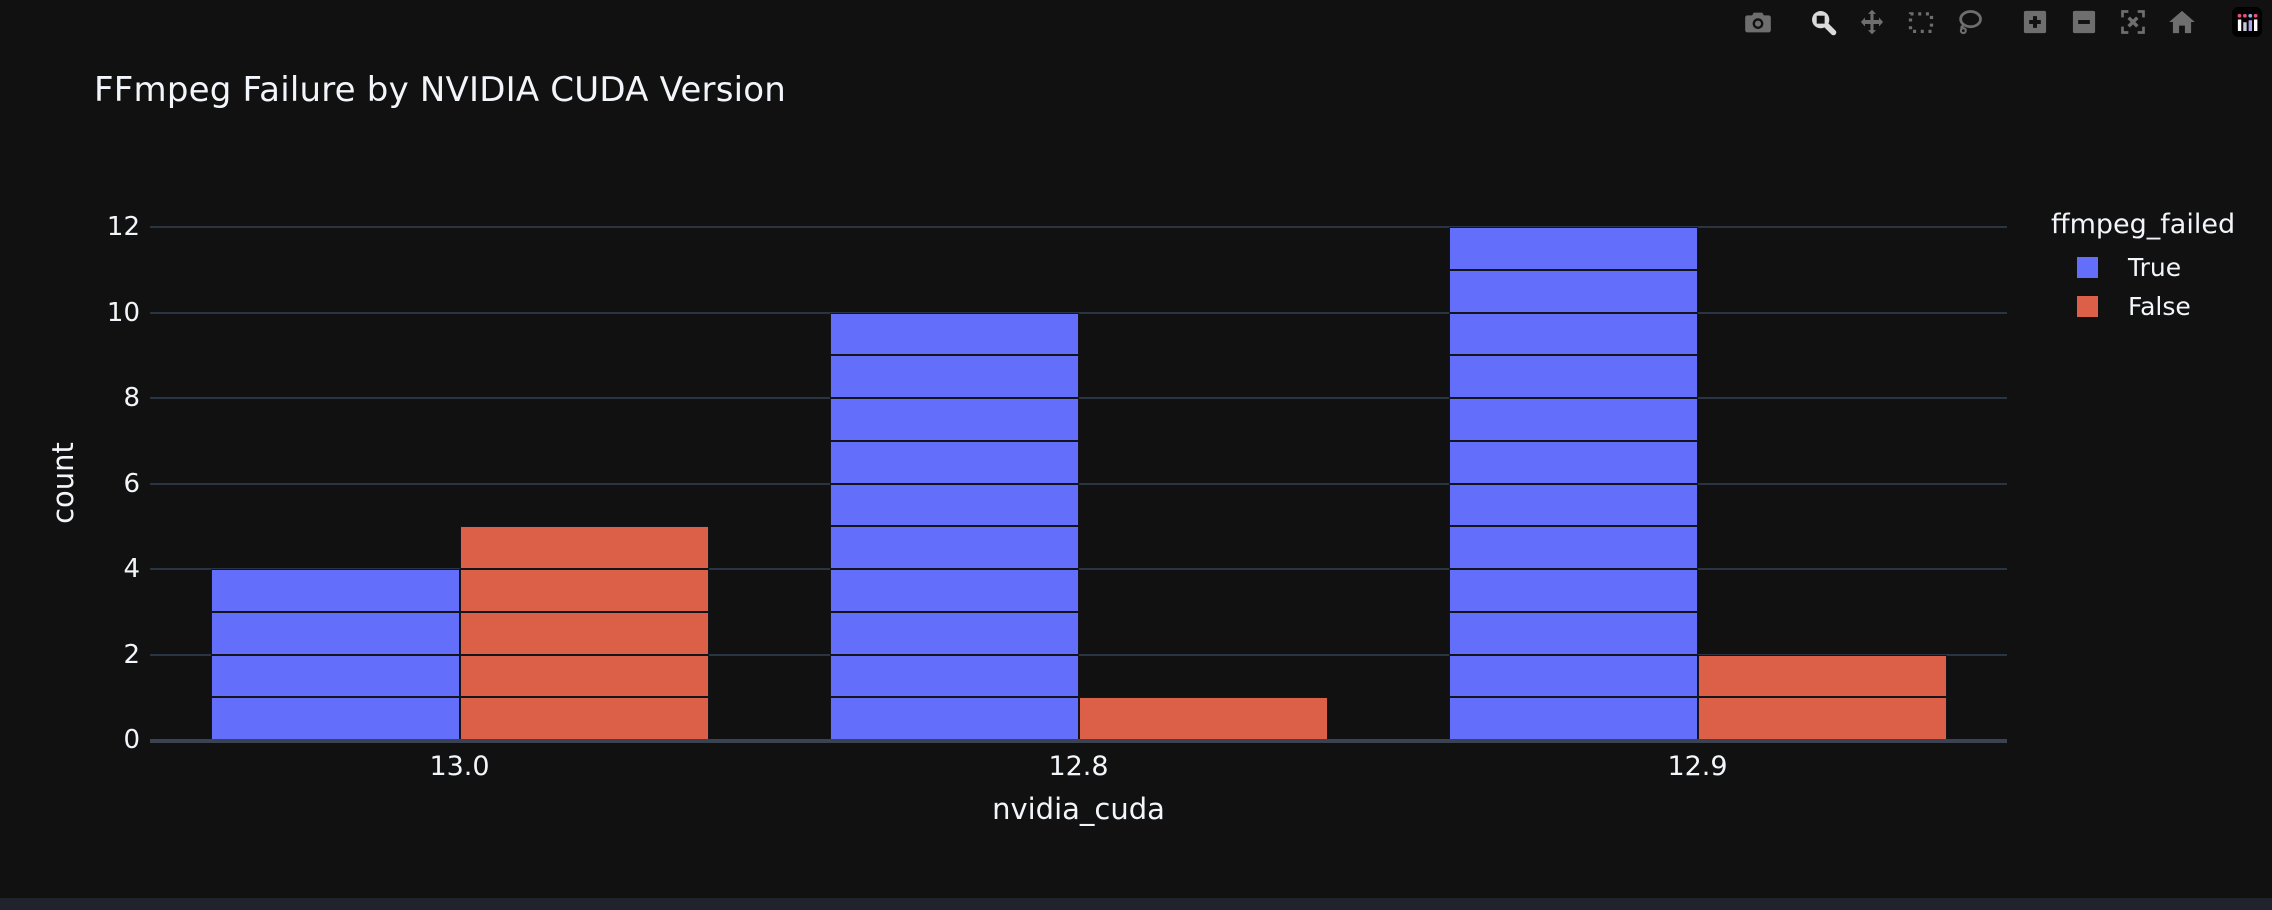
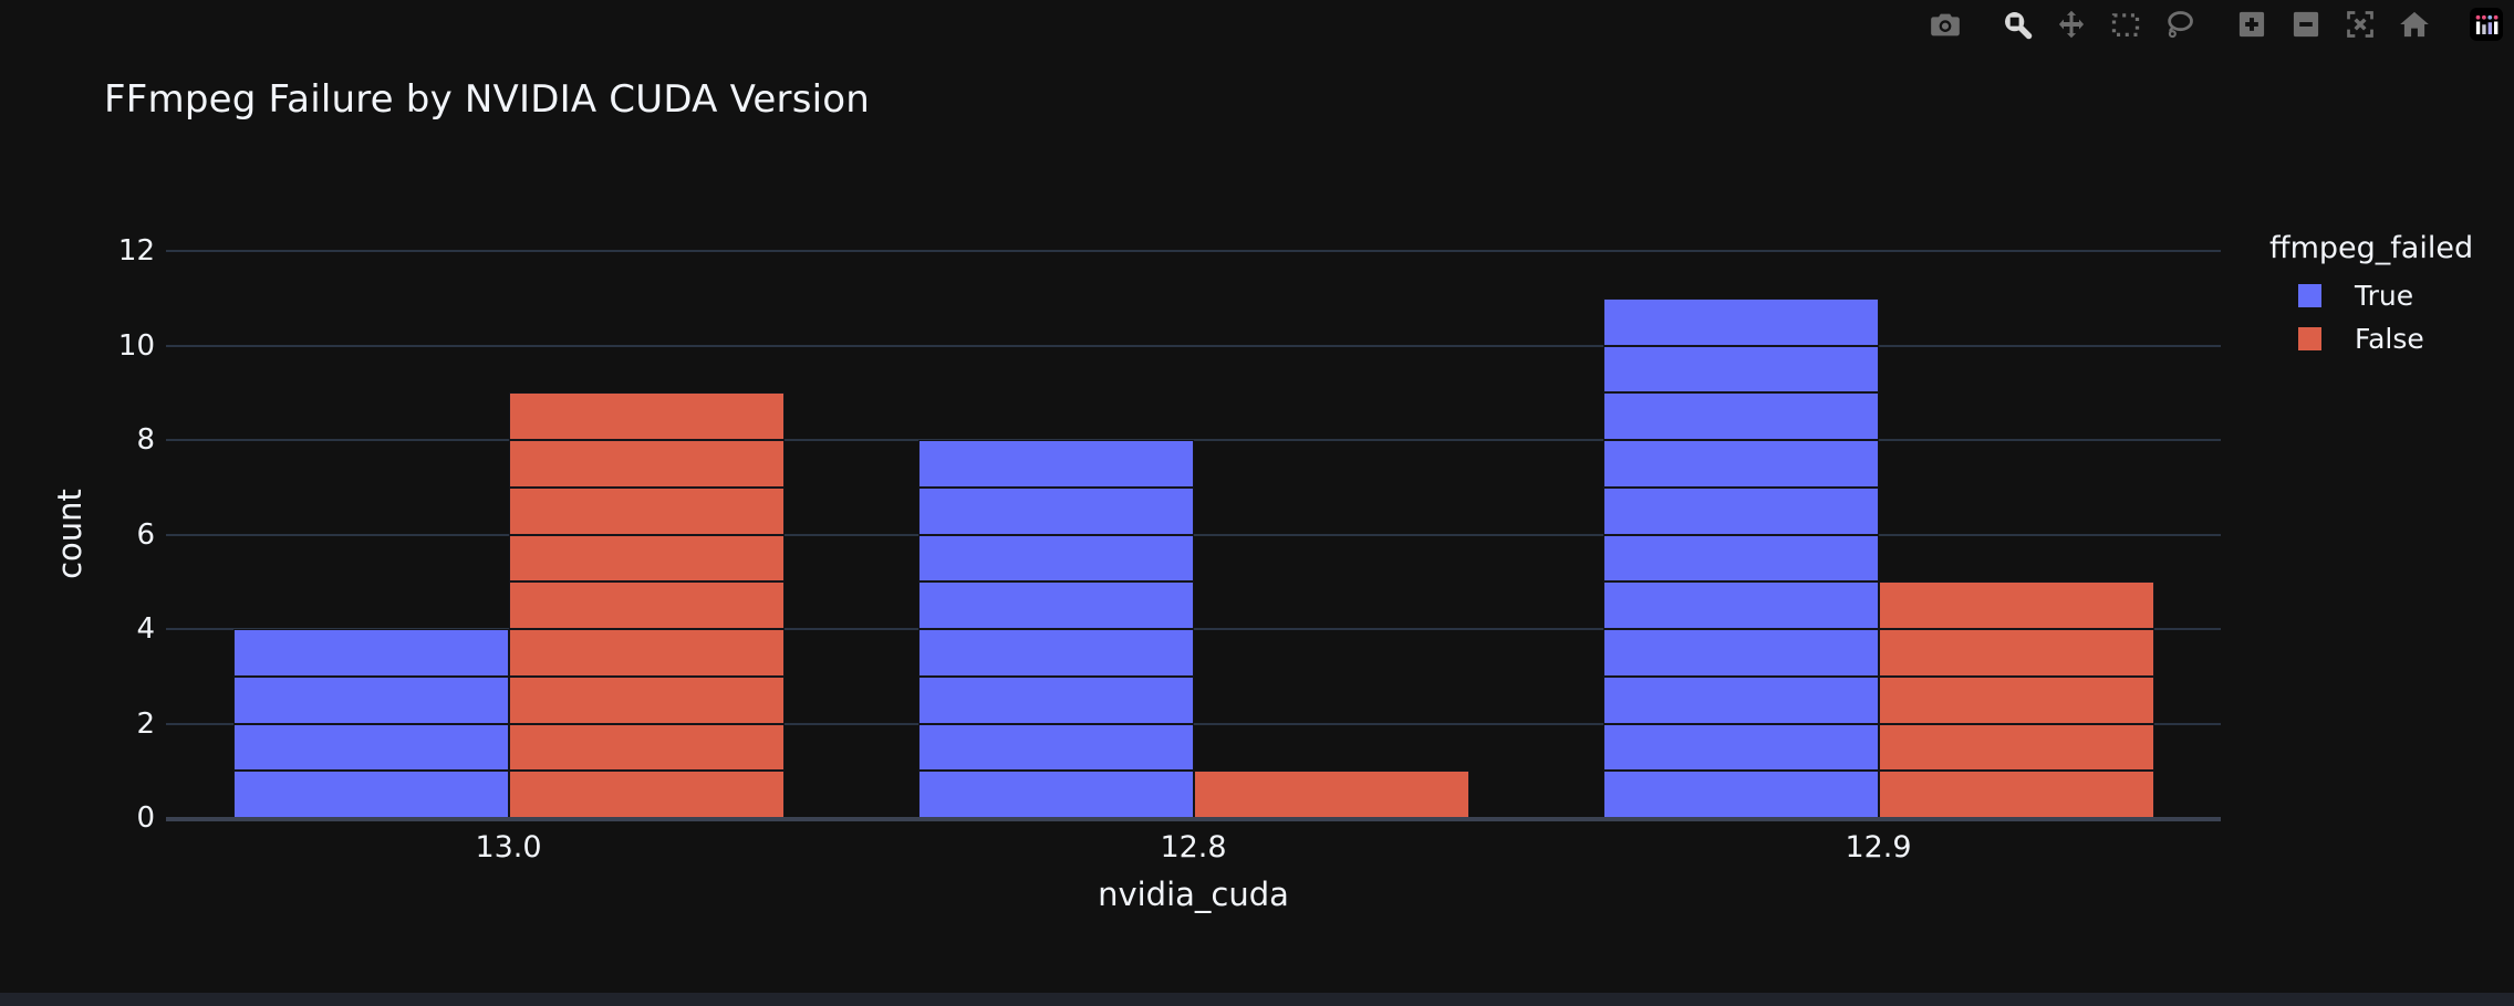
False/13.0: 5 -> 9
True/12.8: 10 -> 8
True/12.9: 12 -> 11
False/12.9: 2 -> 5
